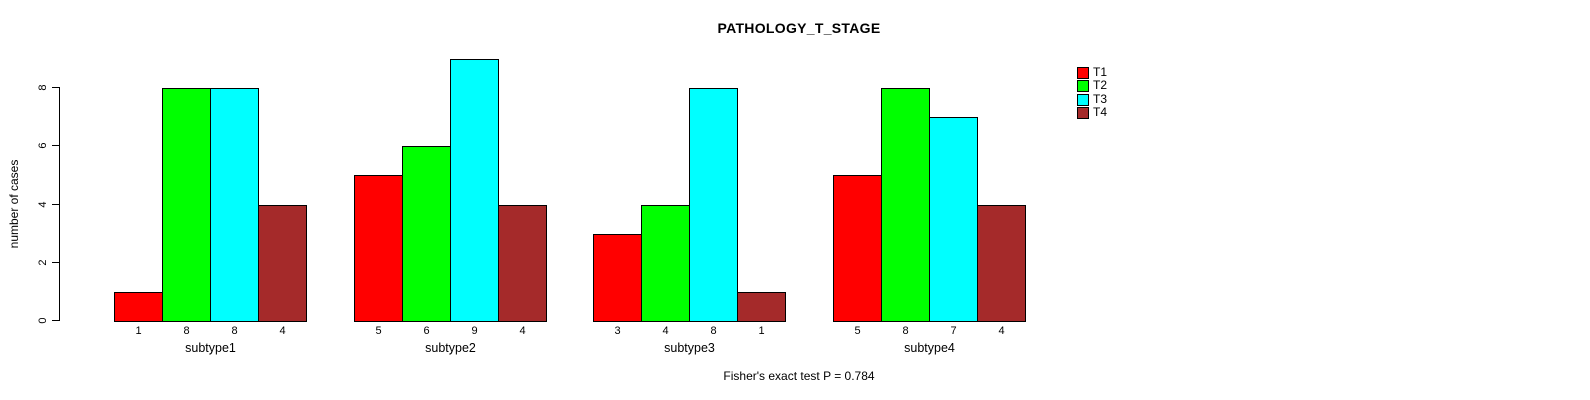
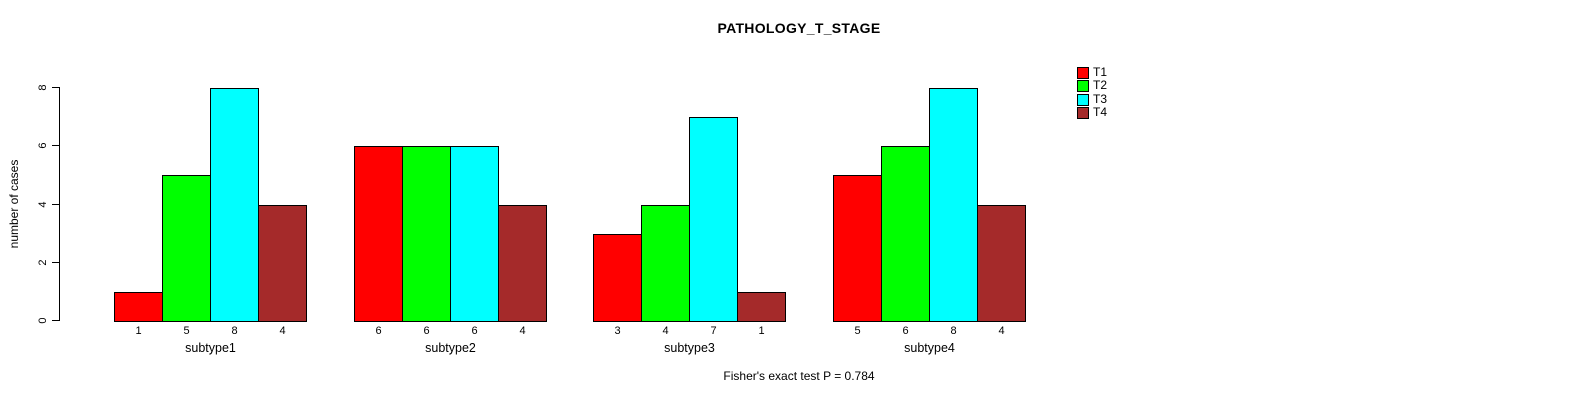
T2/subtype1: 8 -> 5
T1/subtype2: 5 -> 6
T3/subtype2: 9 -> 6
T3/subtype3: 8 -> 7
T2/subtype4: 8 -> 6
T3/subtype4: 7 -> 8
